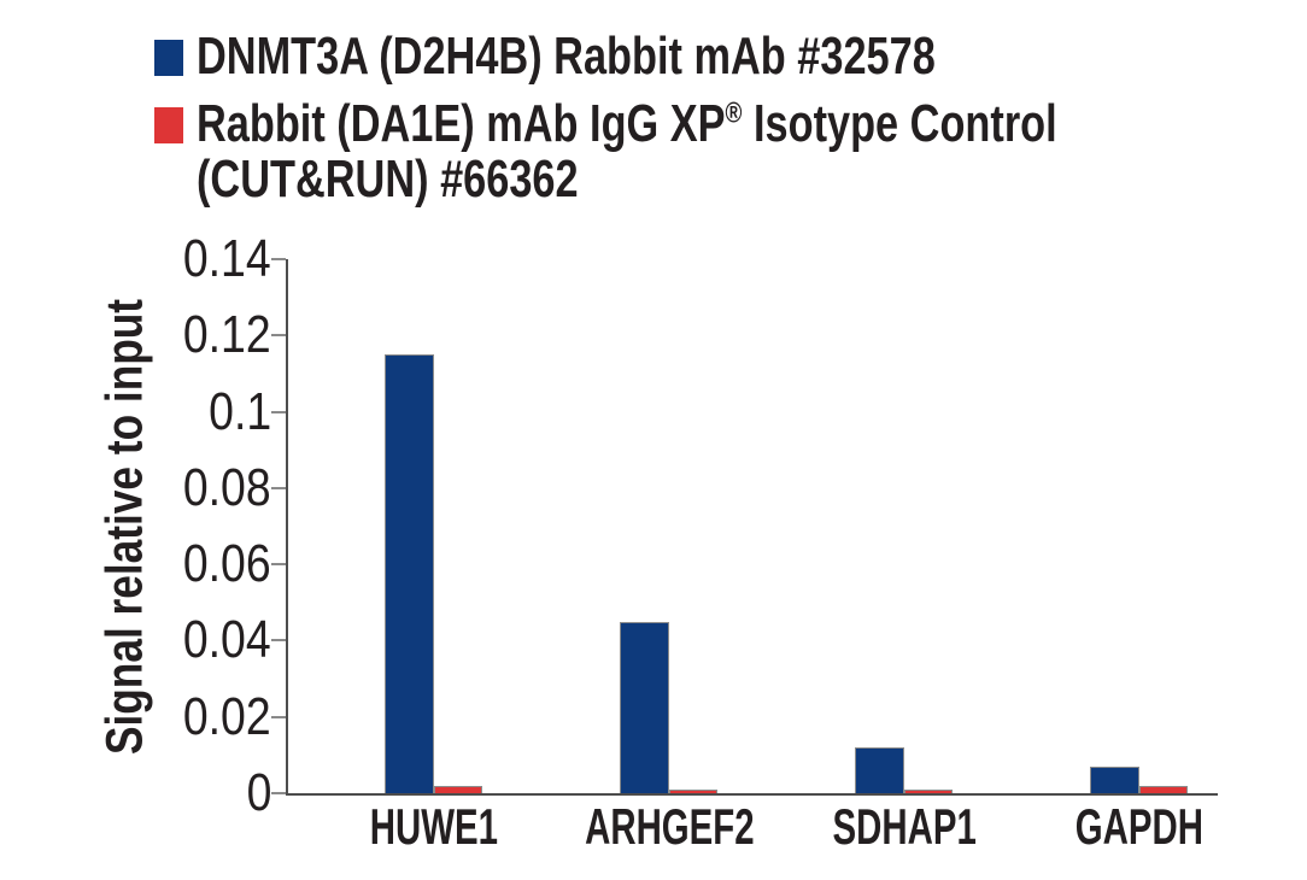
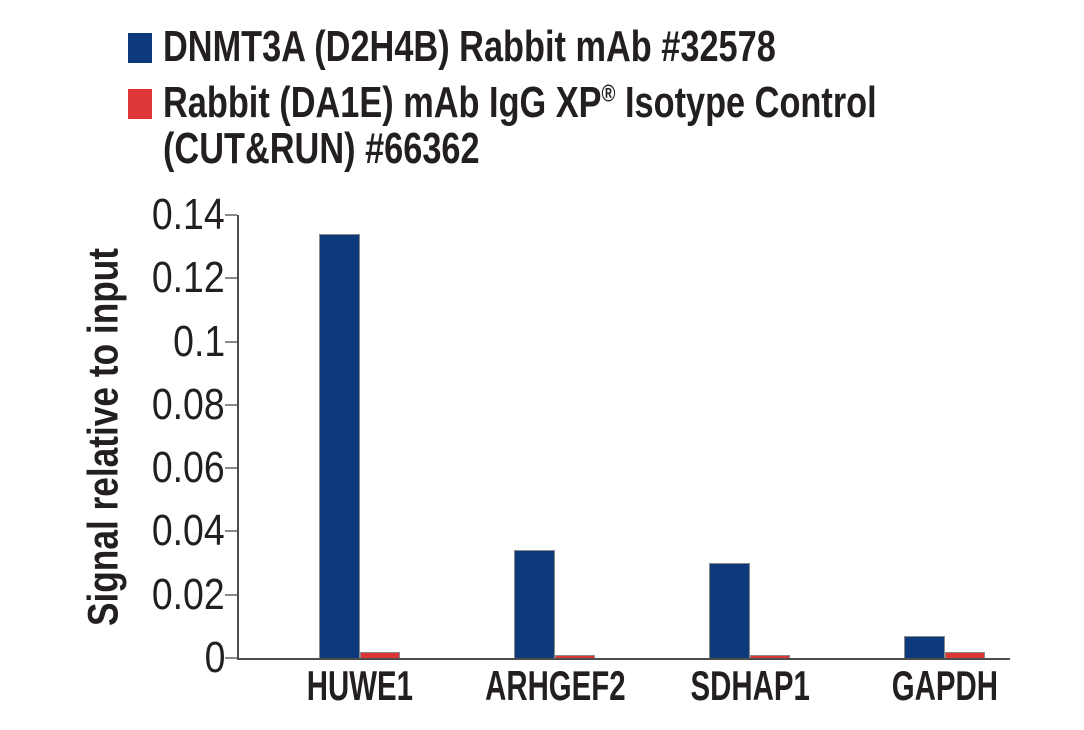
DNMT3A (D2H4B) Rabbit mAb #32578/HUWE1: 0.115 -> 0.134
DNMT3A (D2H4B) Rabbit mAb #32578/ARHGEF2: 0.045 -> 0.034
DNMT3A (D2H4B) Rabbit mAb #32578/SDHAP1: 0.012 -> 0.030
